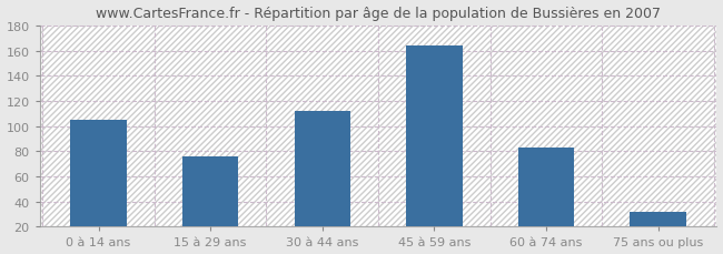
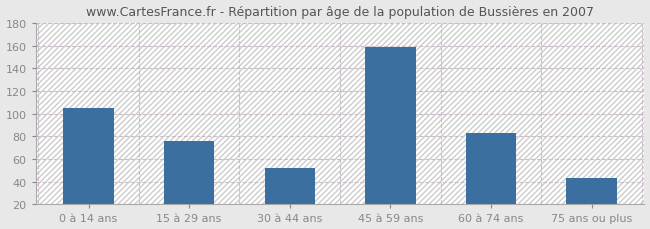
30 à 44 ans: 112 -> 52
45 à 59 ans: 164 -> 159
75 ans ou plus: 32 -> 43
